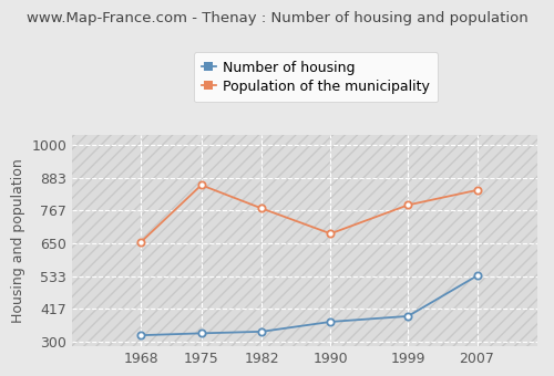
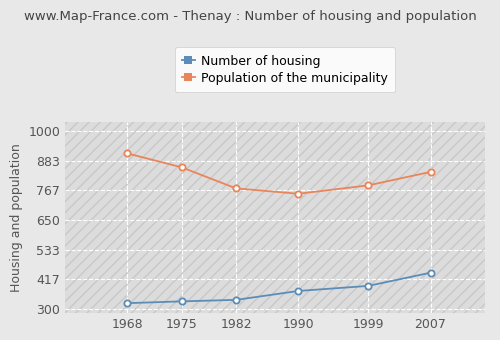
Population of the municipality/1968: 655 -> 913
Population of the municipality/1990: 685 -> 754
Number of housing/2007: 535 -> 443
